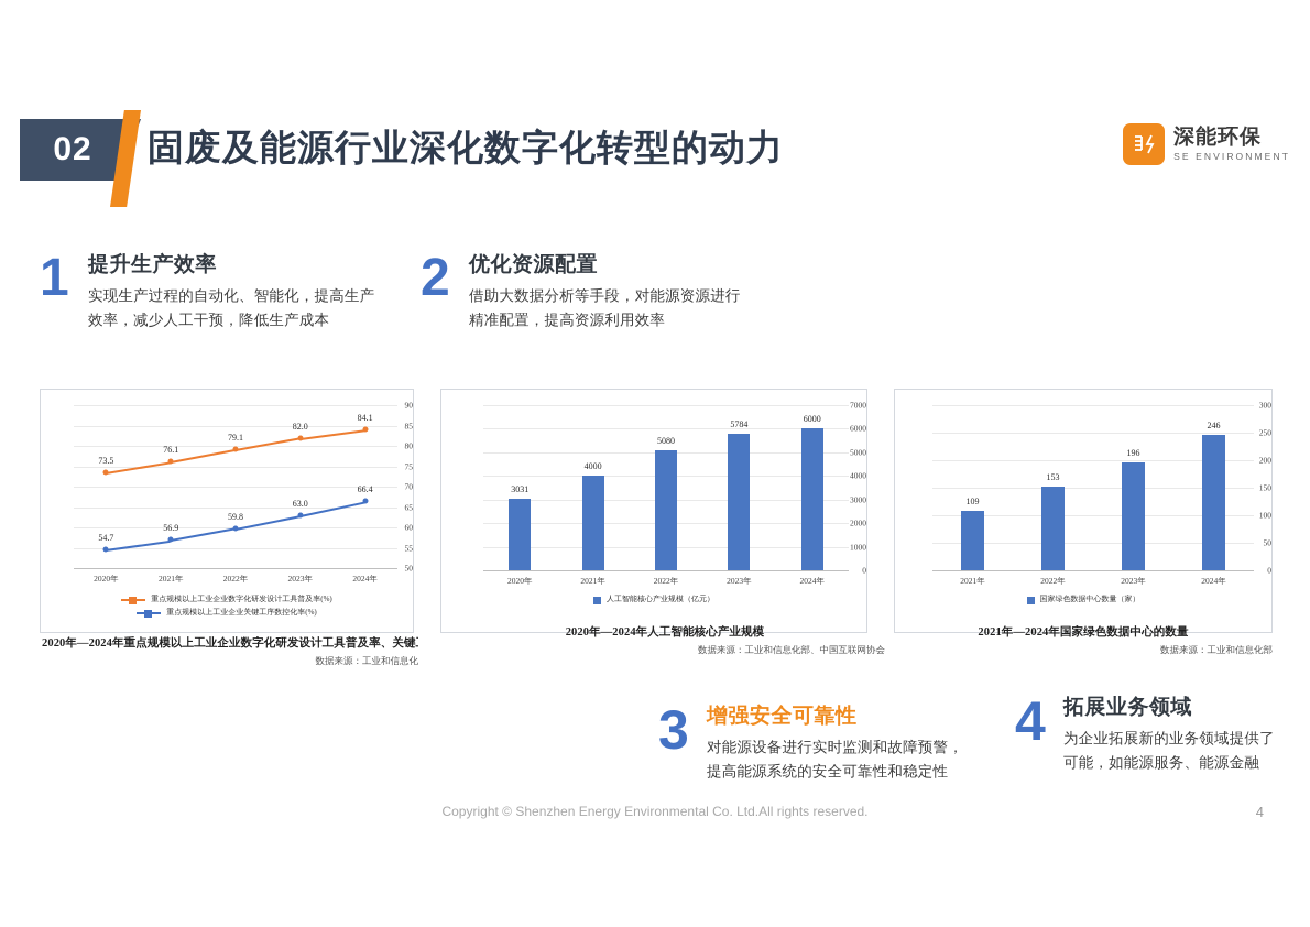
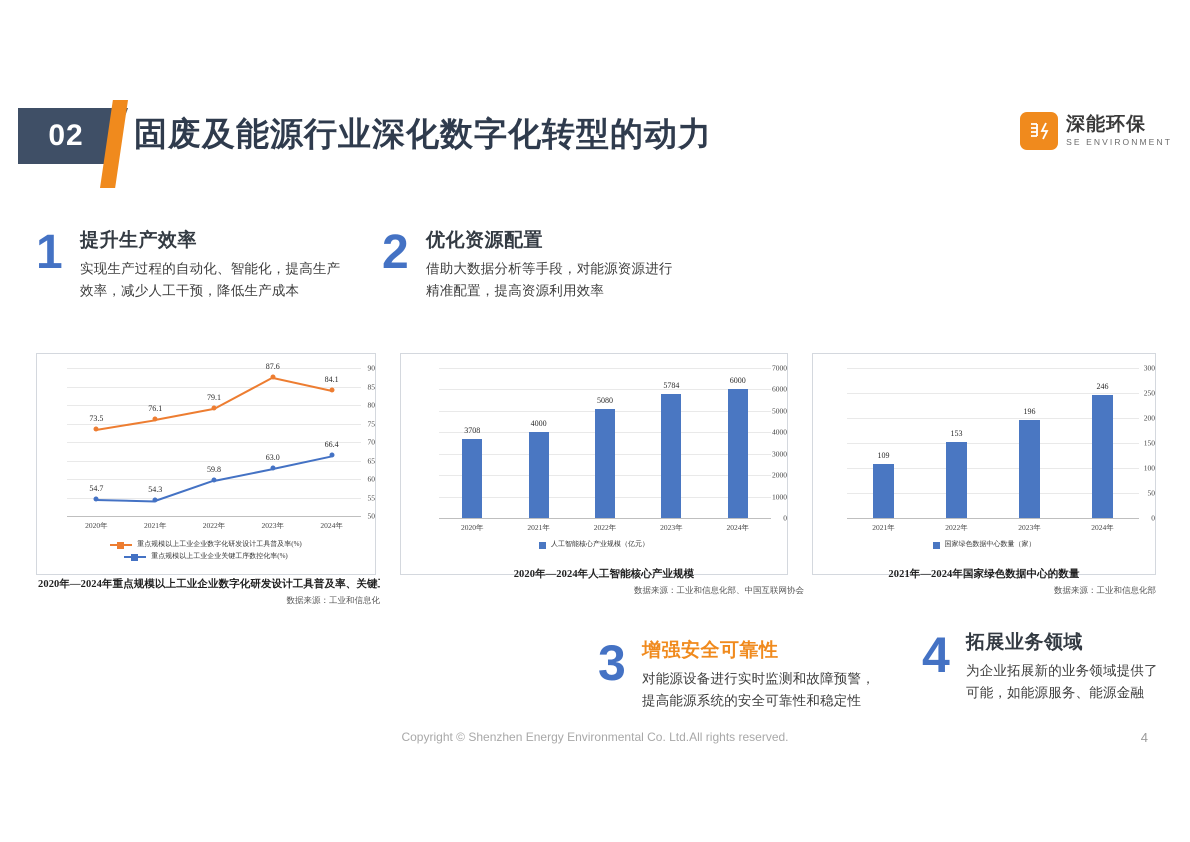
2020年—2024年重点规模以上工业企业数字化研发设计工具普及率、关键工序数控化/重点规模以上工业企业关键工序数控化率(%)/2021年: 56.9 -> 54.3
2020年—2024年重点规模以上工业企业数字化研发设计工具普及率、关键工序数控化/重点规模以上工业企业数字化研发设计工具普及率(%)/2023年: 82.0 -> 87.6
2020年—2024年人工智能核心产业规模/2020年: 3031 -> 3708
